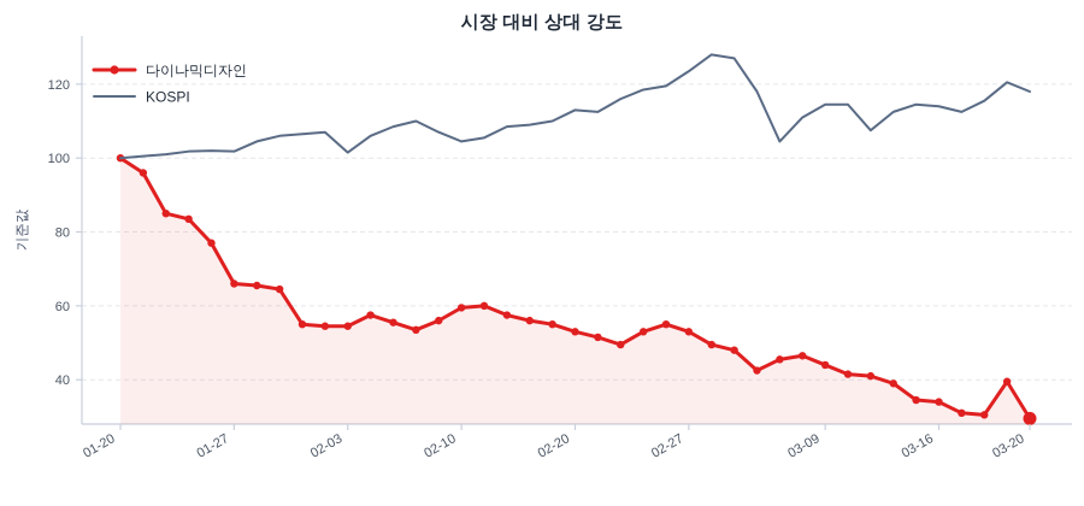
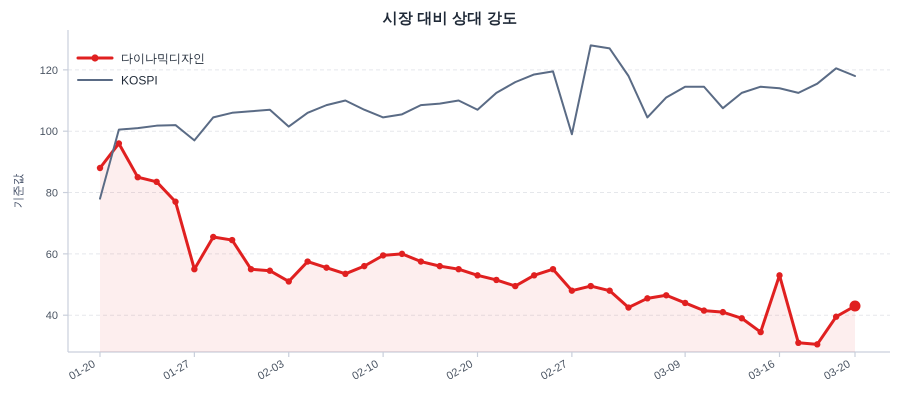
다이나믹디자인/01-20: 100 -> 88
KOSPI/01-20: 100 -> 78
다이나믹디자인/01-27: 66 -> 55
KOSPI/01-27: 102 -> 97
다이나믹디자인/02-03: 54 -> 51
KOSPI/02-20: 113 -> 107
다이나믹디자인/02-27: 53 -> 48
KOSPI/02-27: 124 -> 99
다이나믹디자인/03-16: 34 -> 53
다이나믹디자인/03-20: 30 -> 43
